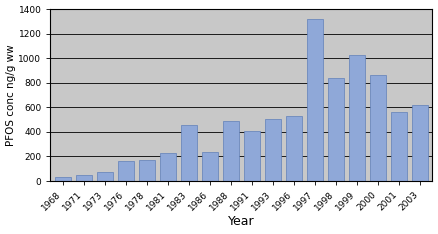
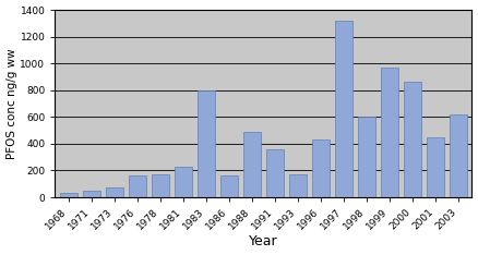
1983: 460 -> 800
1986: 240 -> 160
1991: 410 -> 360
1993: 500 -> 170
1996: 530 -> 430
1998: 840 -> 600
1999: 1020 -> 970
2001: 560 -> 450
